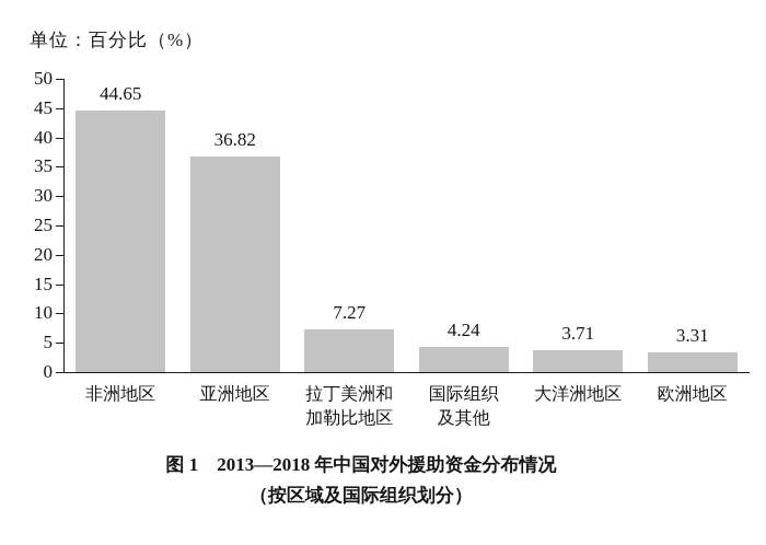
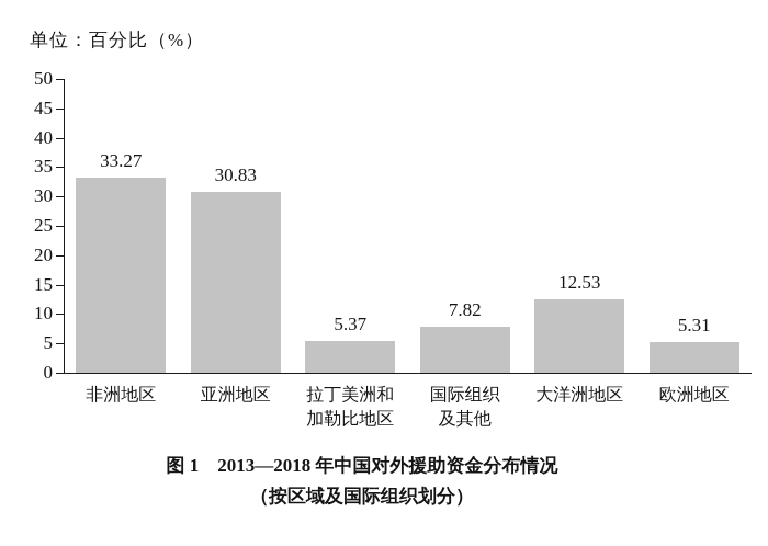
非洲地区: 44.65 -> 33.27
亚洲地区: 36.82 -> 30.83
拉丁美洲和 加勒比地区: 7.27 -> 5.37
国际组织 及其他: 4.24 -> 7.82
大洋洲地区: 3.71 -> 12.53
欧洲地区: 3.31 -> 5.31
